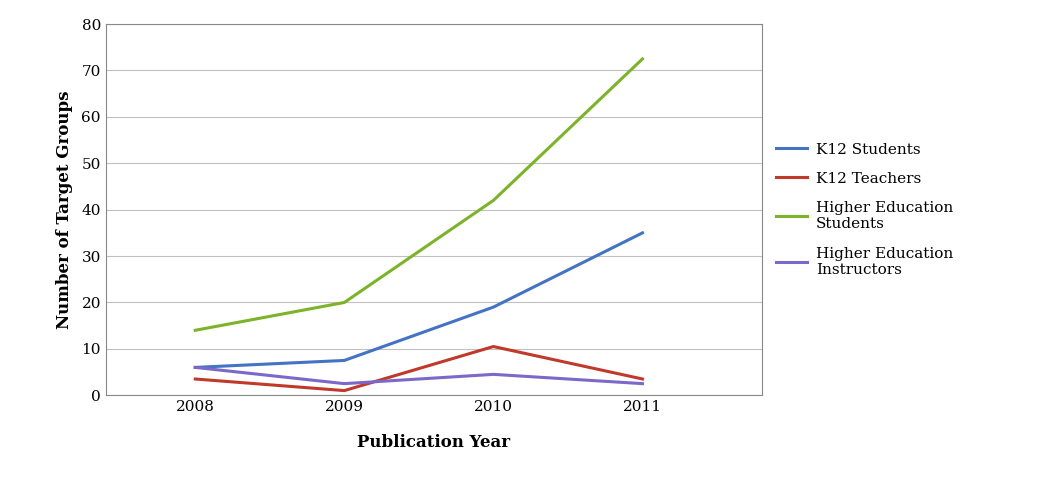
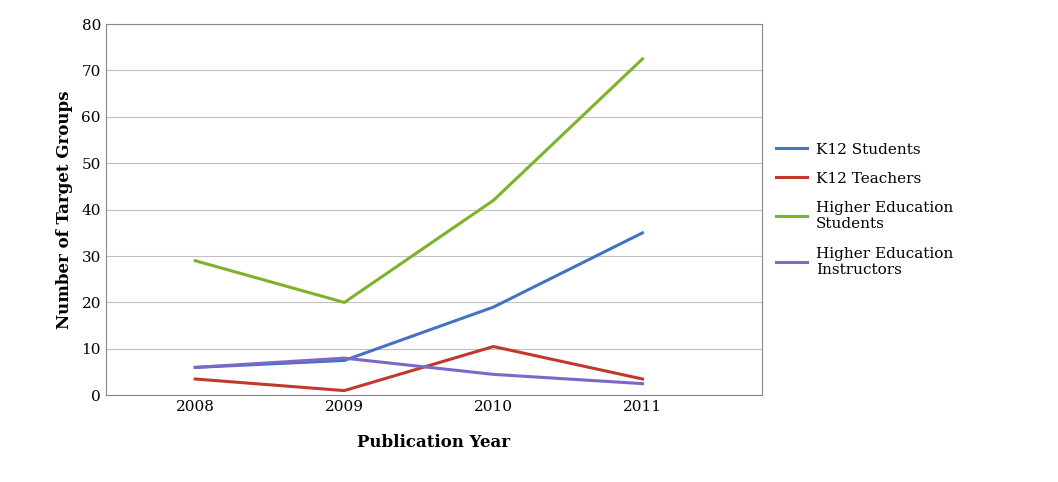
Higher Education Students/2008: 14.0 -> 29.0
Higher Education Instructors/2009: 2.5 -> 8.0
